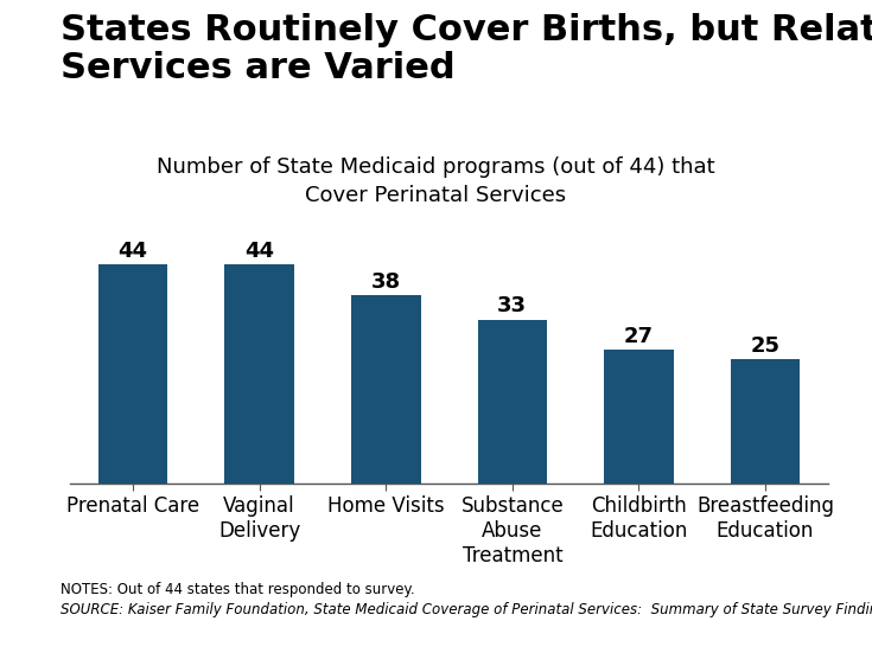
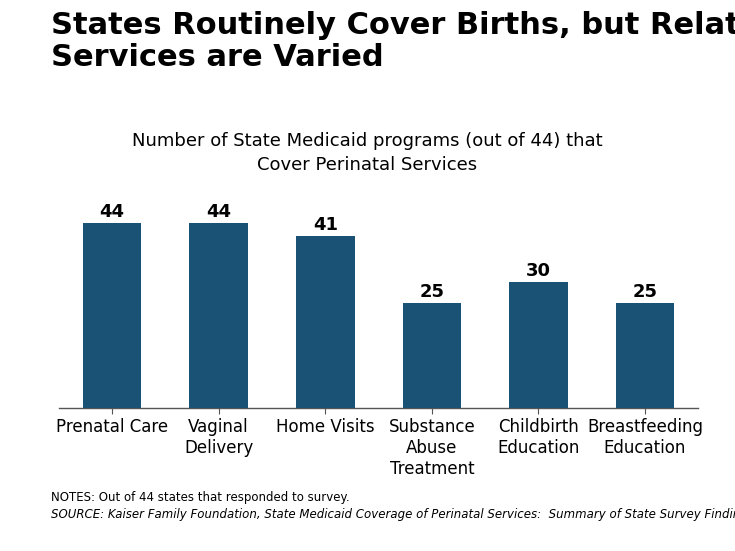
Home Visits: 38 -> 41
Substance Abuse Treatment: 33 -> 25
Childbirth Education: 27 -> 30
